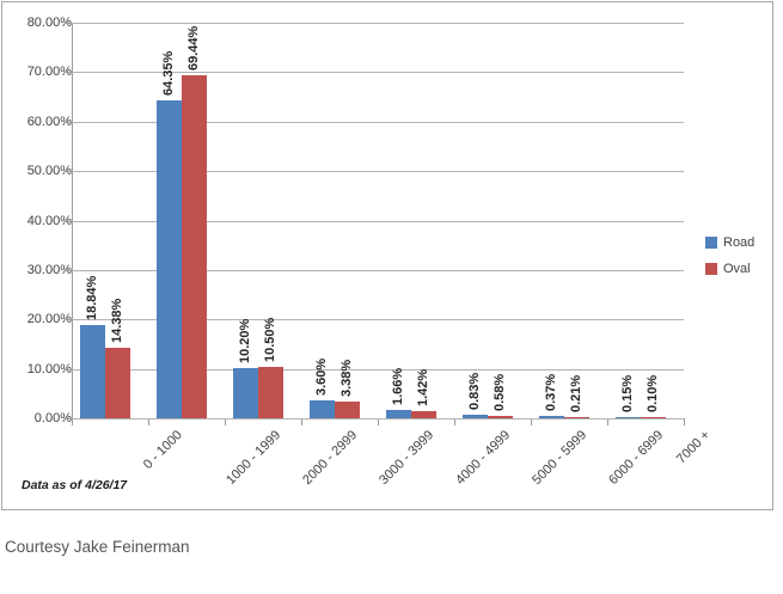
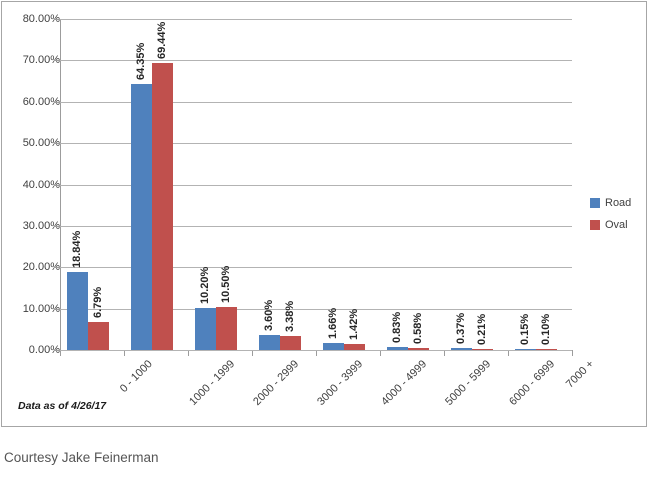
Oval/0 - 1000: 14.38% -> 6.79%
